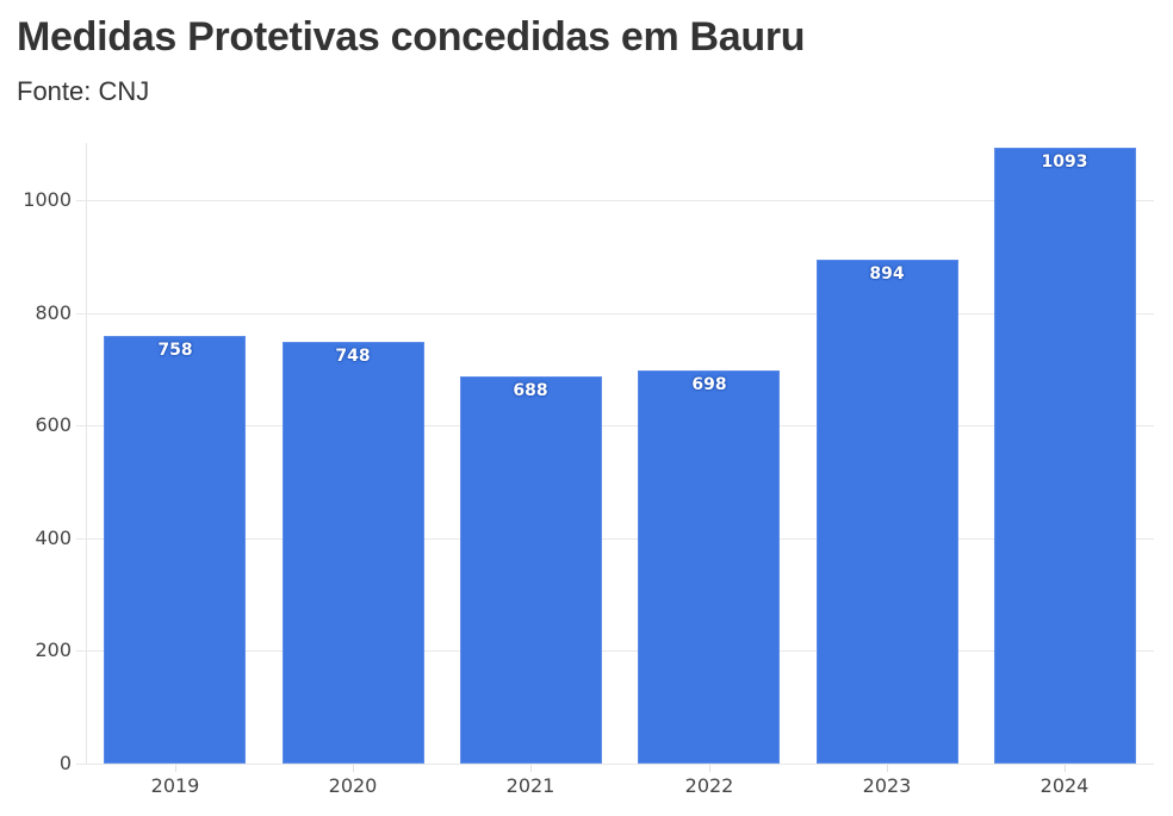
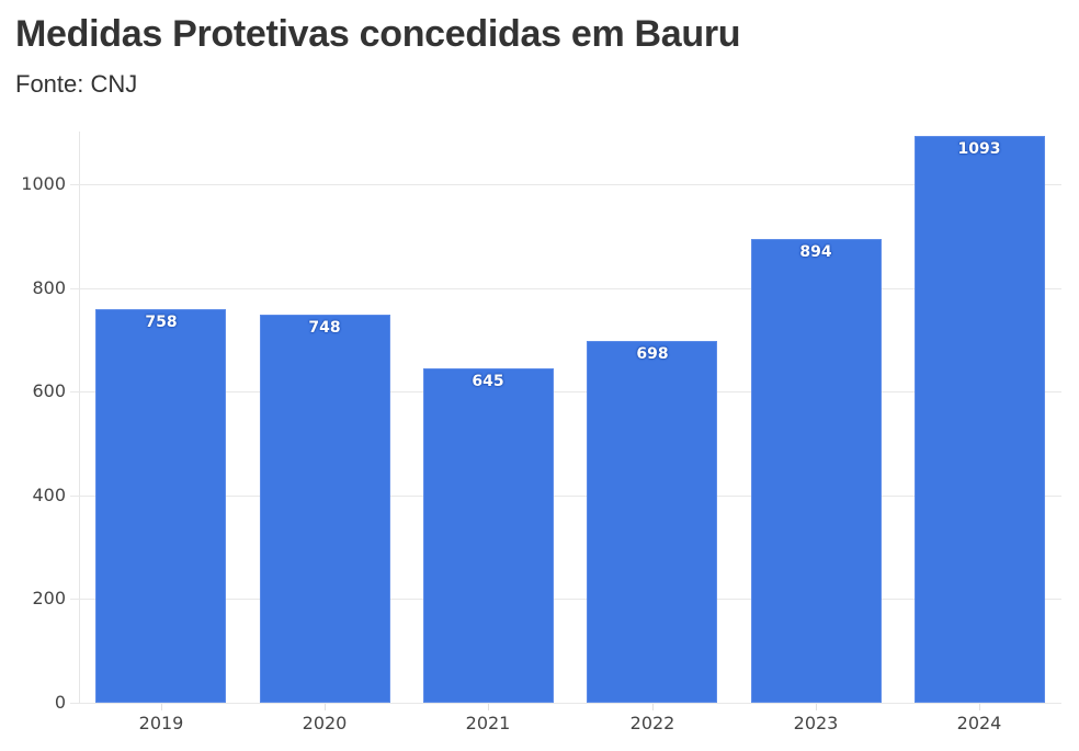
2021: 688 -> 645
